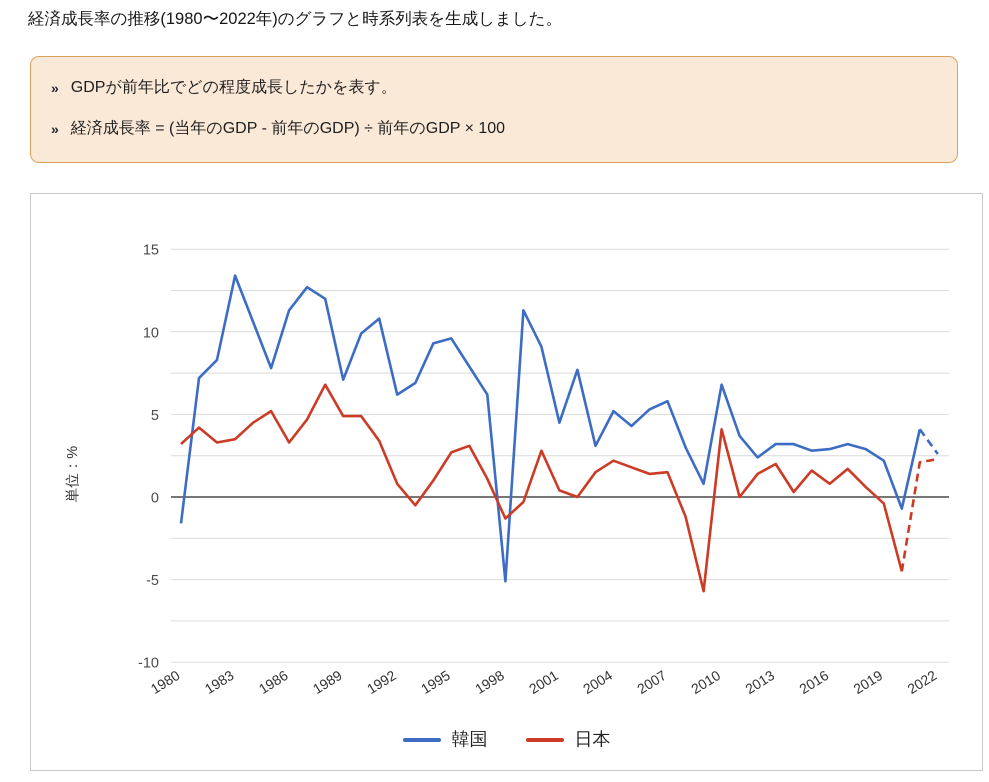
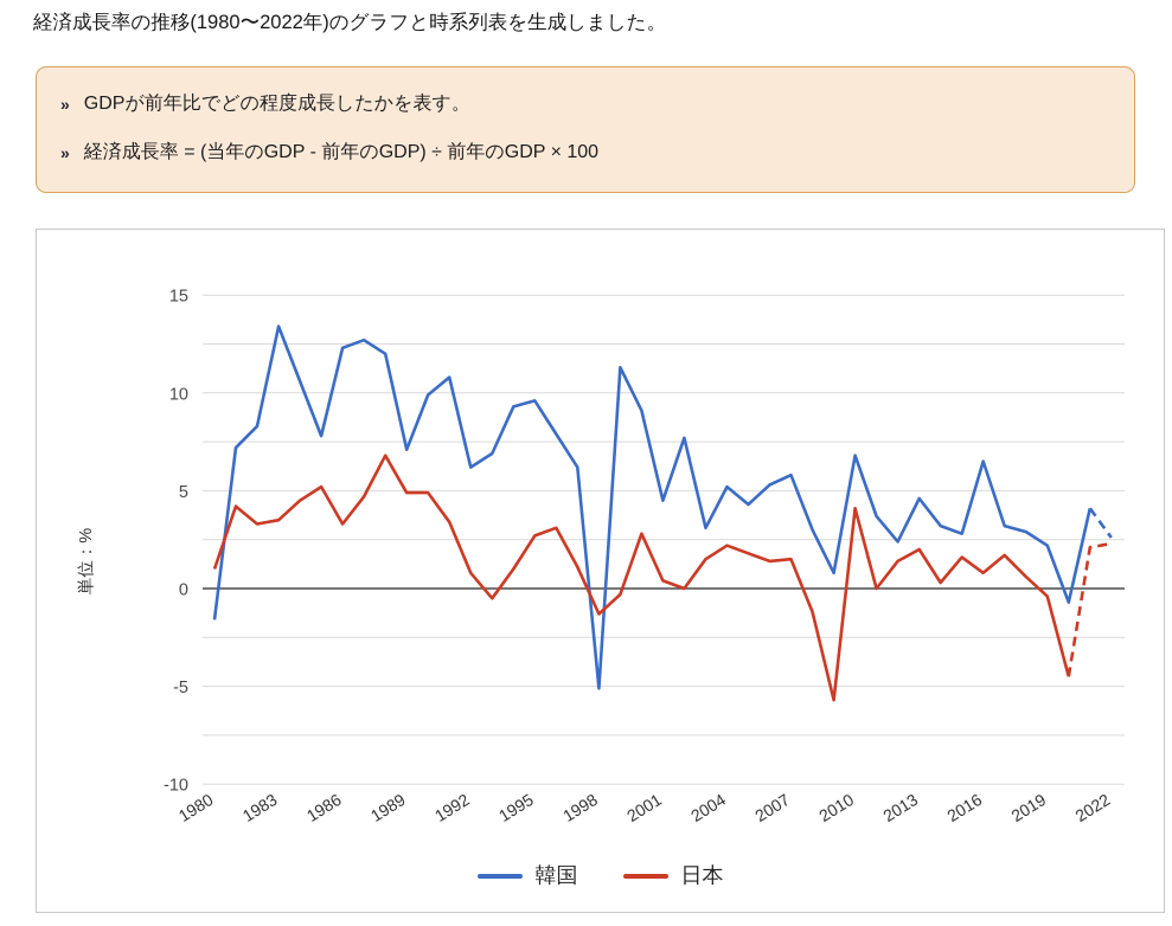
日本/1980: 3.2 -> 1.0
韓国/1986: 11.3 -> 12.3
韓国/2013: 3.2 -> 4.6
韓国/2016: 2.9 -> 6.5
